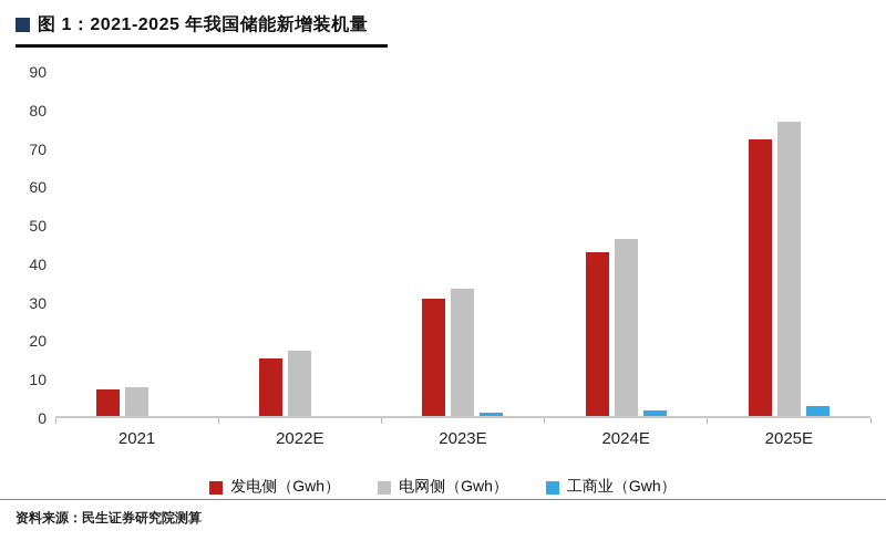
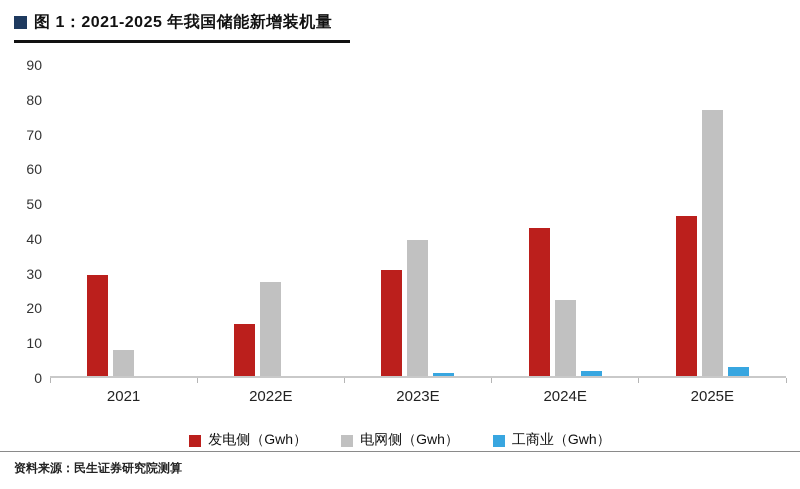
发电侧（Gwh）/2021: 7 -> 29
电网侧（Gwh）/2022E: 17 -> 27
电网侧（Gwh）/2023E: 33 -> 39
电网侧（Gwh）/2024E: 46 -> 22
发电侧（Gwh）/2025E: 72 -> 46
